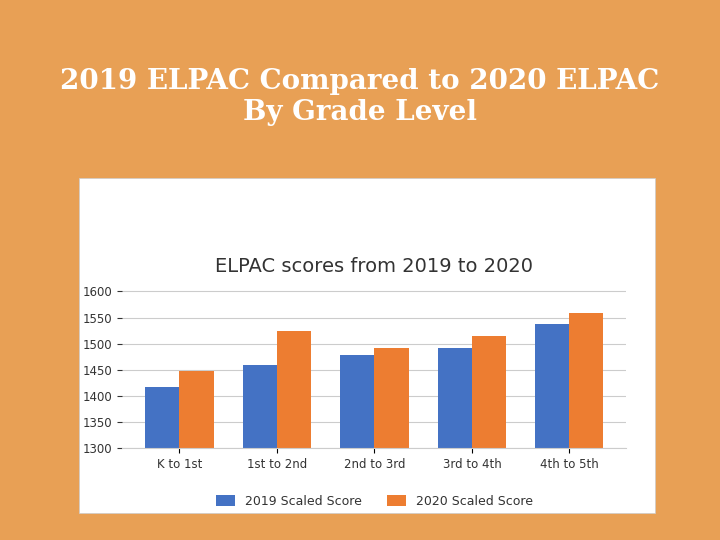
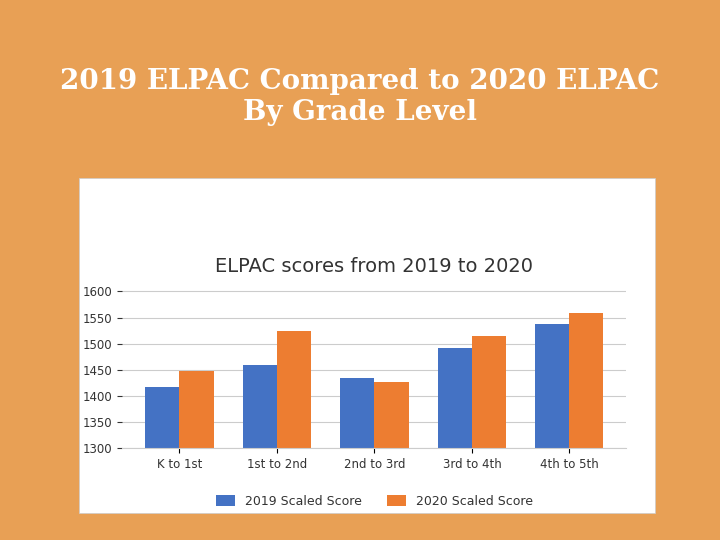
2019 Scaled Score/2nd to 3rd: 1478 -> 1435
2020 Scaled Score/2nd to 3rd: 1492 -> 1427
